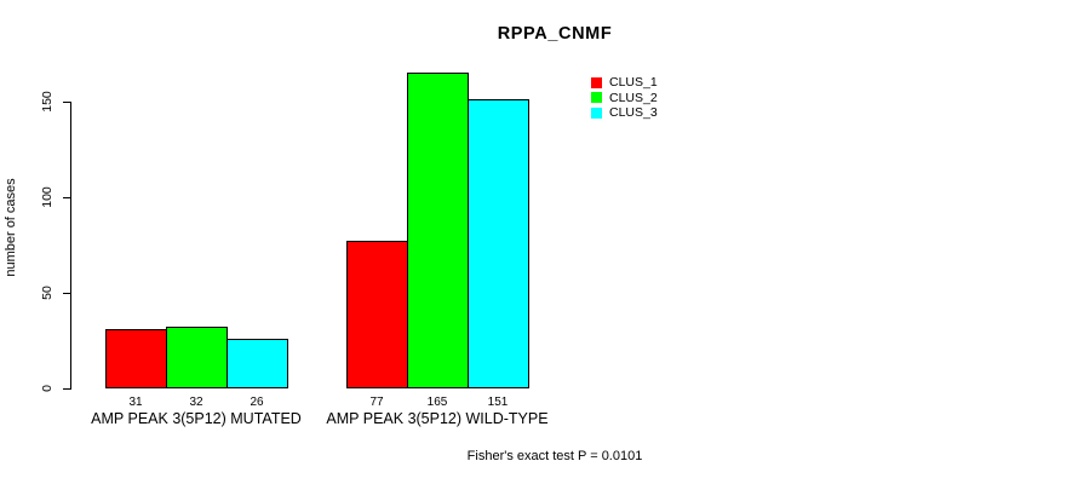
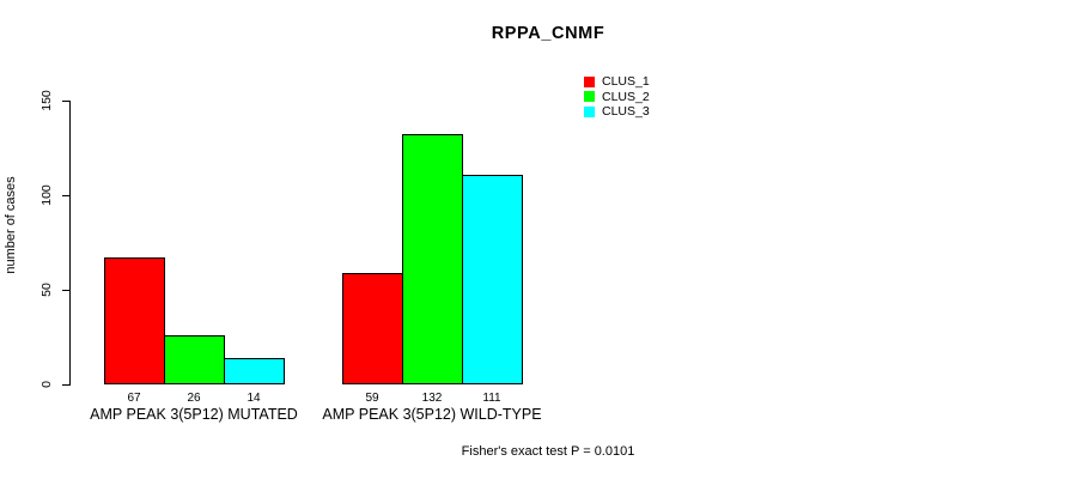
CLUS_1/AMP PEAK 3(5P12) MUTATED: 31 -> 67
CLUS_2/AMP PEAK 3(5P12) MUTATED: 32 -> 26
CLUS_3/AMP PEAK 3(5P12) MUTATED: 26 -> 14
CLUS_1/AMP PEAK 3(5P12) WILD-TYPE: 77 -> 59
CLUS_2/AMP PEAK 3(5P12) WILD-TYPE: 165 -> 132
CLUS_3/AMP PEAK 3(5P12) WILD-TYPE: 151 -> 111
